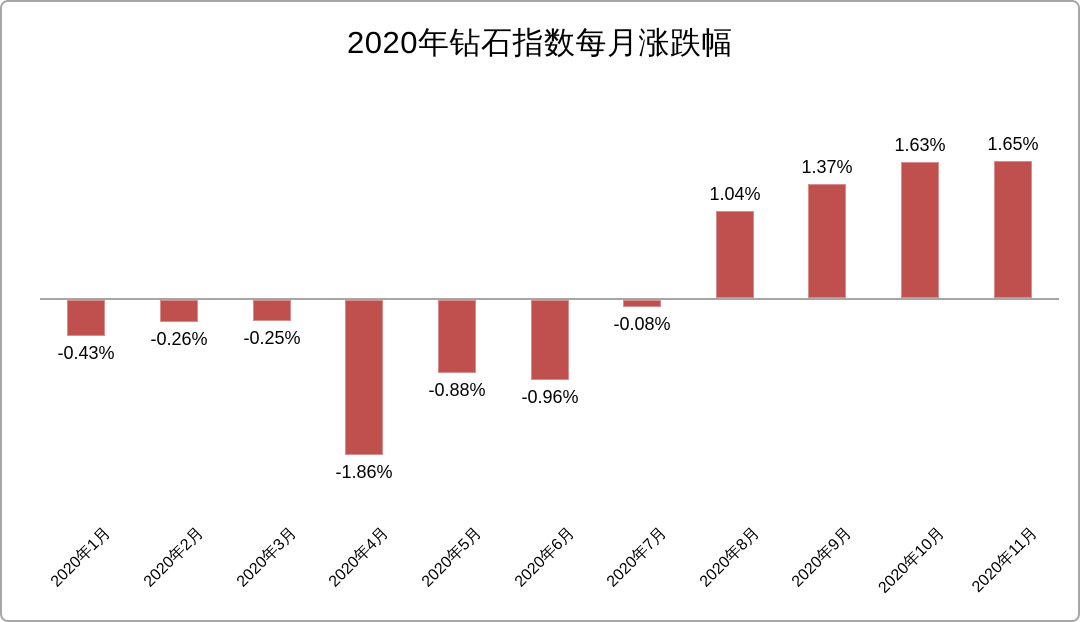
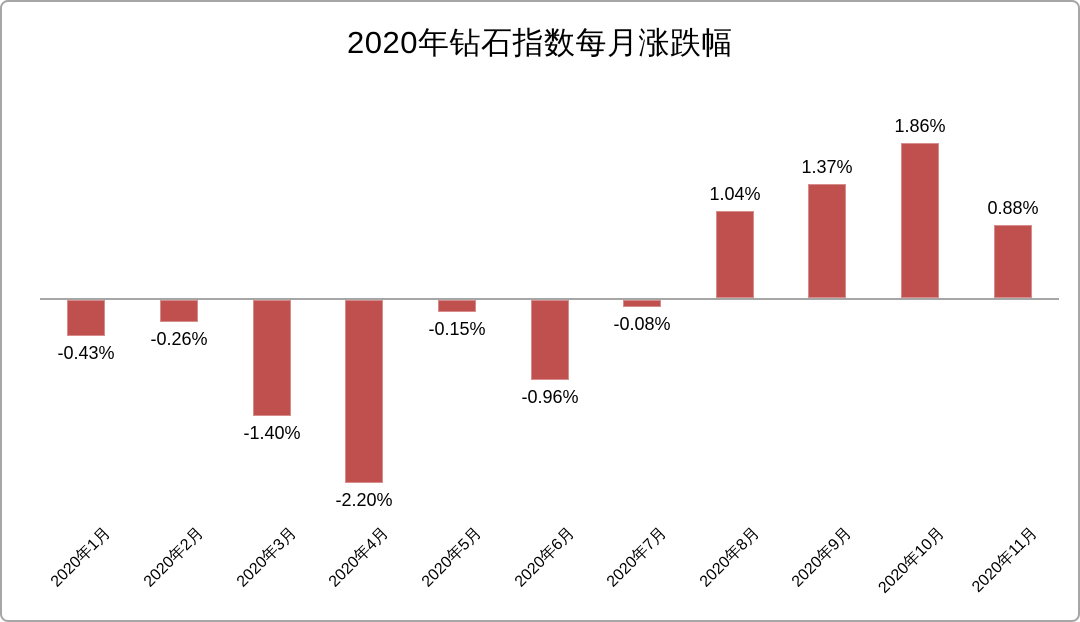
2020年3月: -0.25% -> -1.40%
2020年4月: -1.86% -> -2.20%
2020年5月: -0.88% -> -0.15%
2020年10月: 1.63% -> 1.86%
2020年11月: 1.65% -> 0.88%
